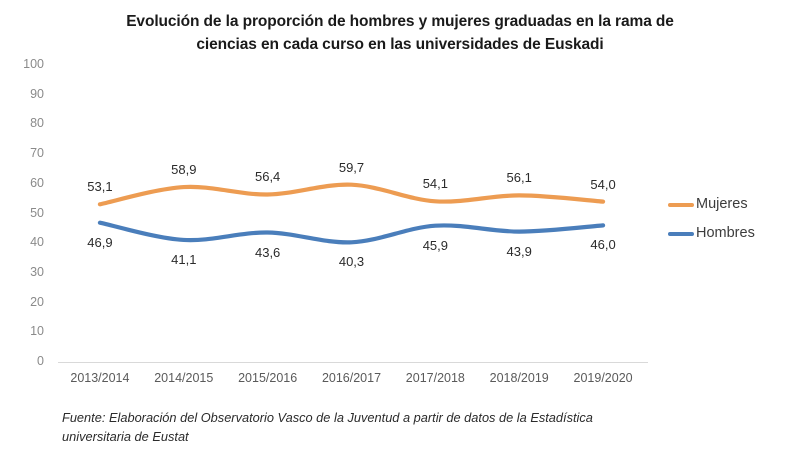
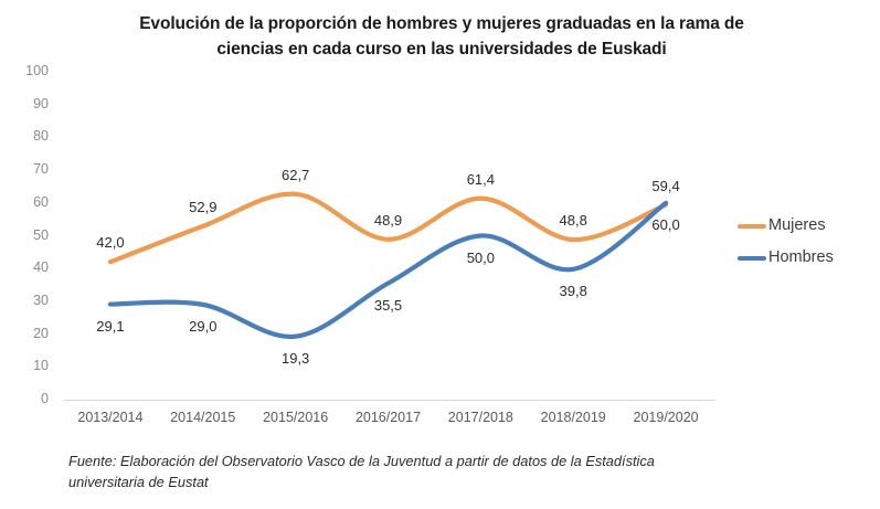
Mujeres/2013/2014: 53,1 -> 42,0
Hombres/2013/2014: 46,9 -> 29,1
Mujeres/2014/2015: 58,9 -> 52,9
Hombres/2014/2015: 41,1 -> 29,0
Mujeres/2015/2016: 56,4 -> 62,7
Hombres/2015/2016: 43,6 -> 19,3
Mujeres/2016/2017: 59,7 -> 48,9
Hombres/2016/2017: 40,3 -> 35,5
Mujeres/2017/2018: 54,1 -> 61,4
Hombres/2017/2018: 45,9 -> 50,0
Mujeres/2018/2019: 56,1 -> 48,8
Hombres/2018/2019: 43,9 -> 39,8
Mujeres/2019/2020: 54,0 -> 59,4
Hombres/2019/2020: 46,0 -> 60,0
